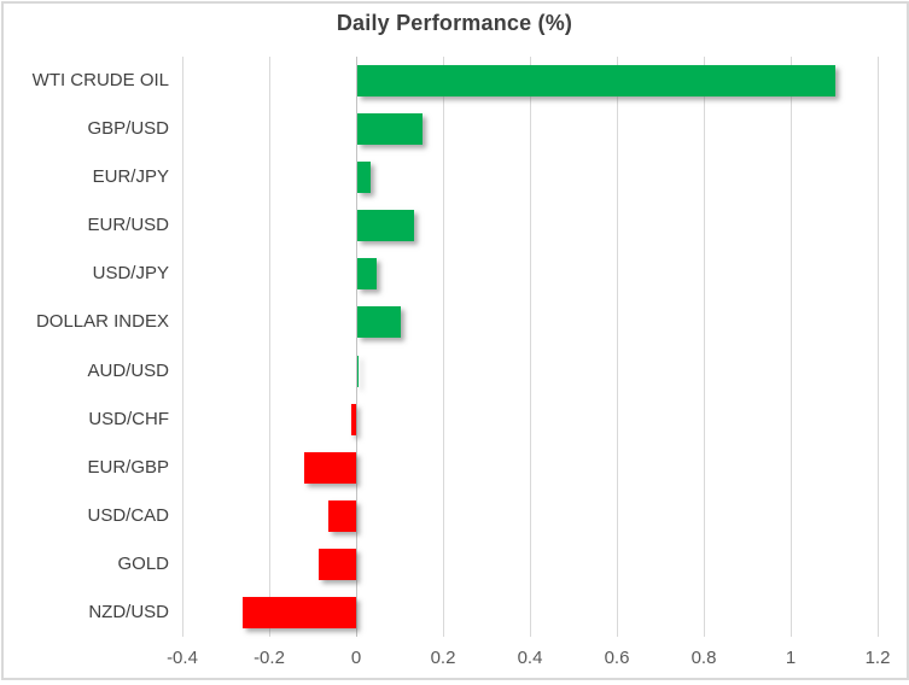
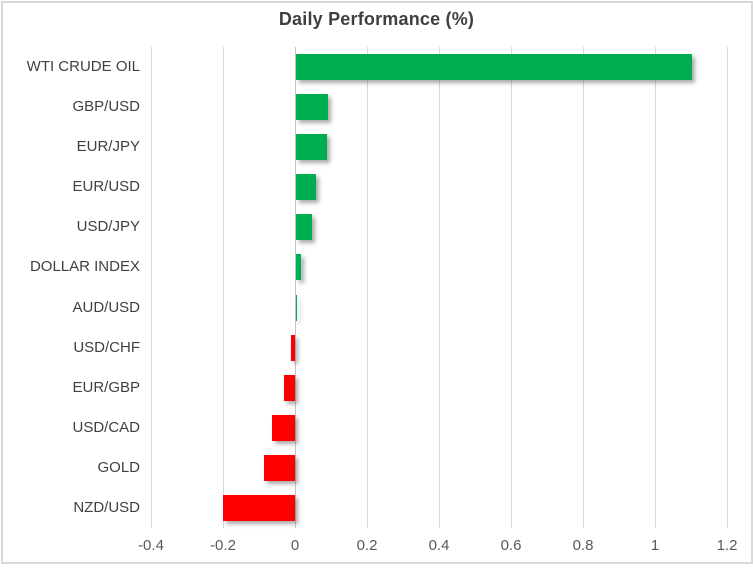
GBP/USD: 0.15 -> 0.09
EUR/JPY: 0.03 -> 0.09
EUR/USD: 0.13 -> 0.06
DOLLAR INDEX: 0.10 -> 0.01
EUR/GBP: -0.12 -> -0.03
NZD/USD: -0.26 -> -0.20
